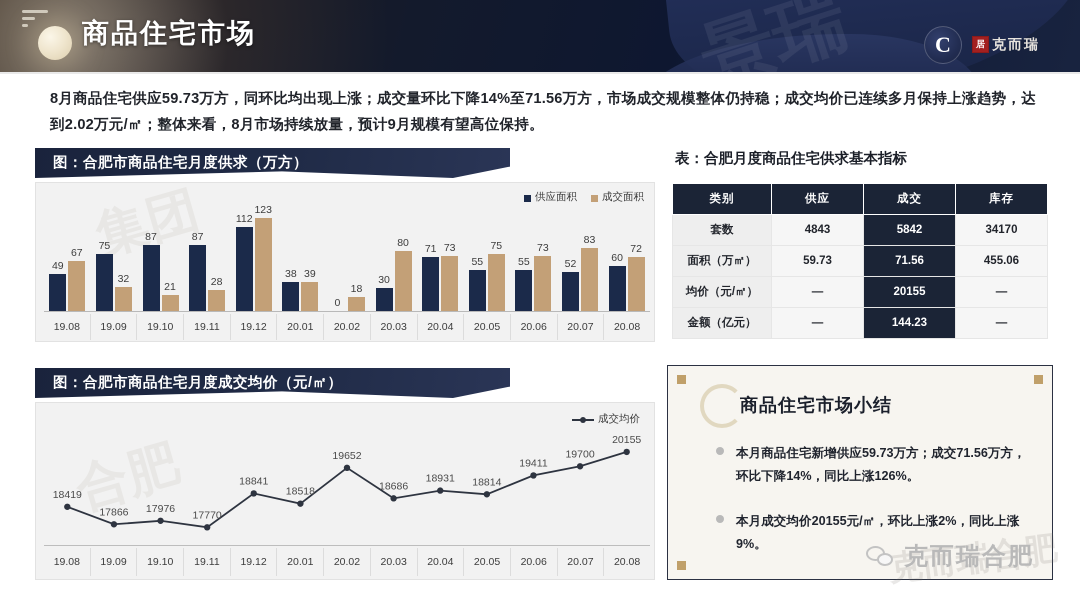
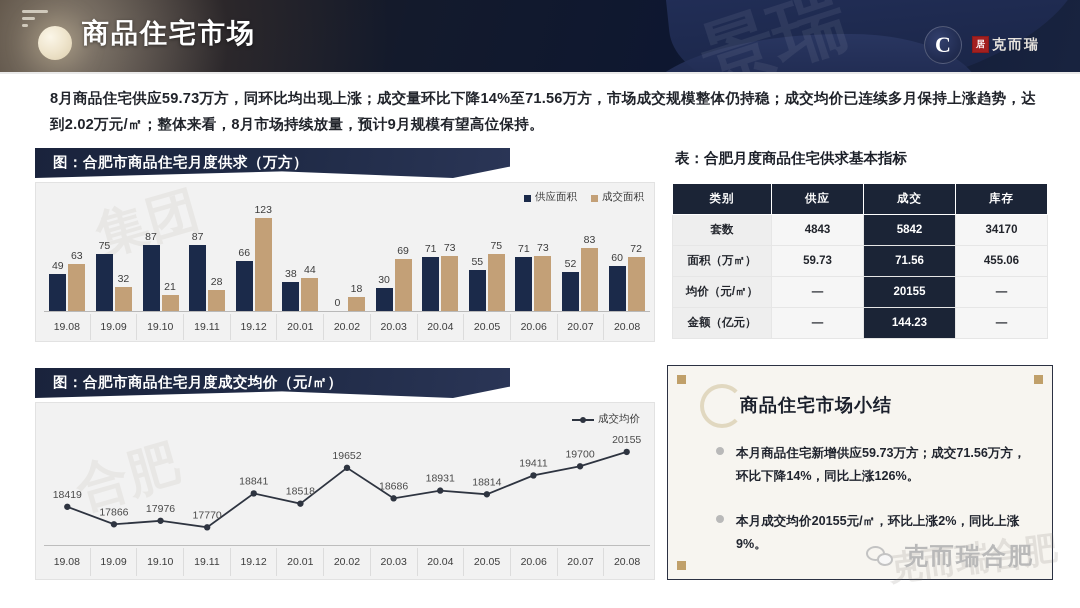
图：合肥市商品住宅月度供求（万方）/成交面积/19.08: 67 -> 63
图：合肥市商品住宅月度供求（万方）/供应面积/19.12: 112 -> 66
图：合肥市商品住宅月度供求（万方）/成交面积/20.01: 39 -> 44
图：合肥市商品住宅月度供求（万方）/成交面积/20.03: 80 -> 69
图：合肥市商品住宅月度供求（万方）/供应面积/20.06: 55 -> 71
